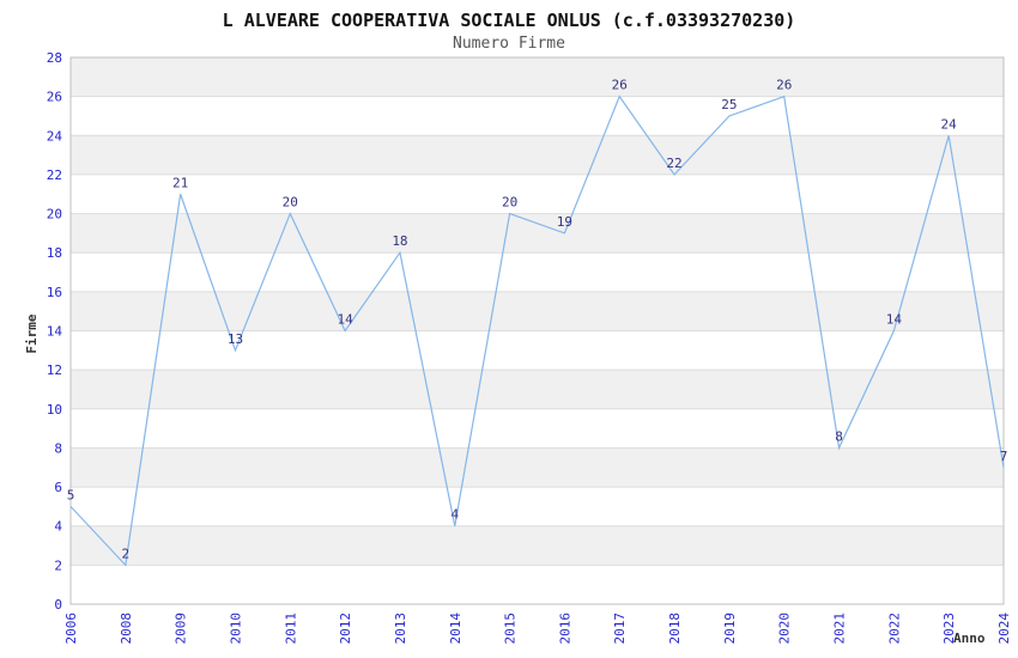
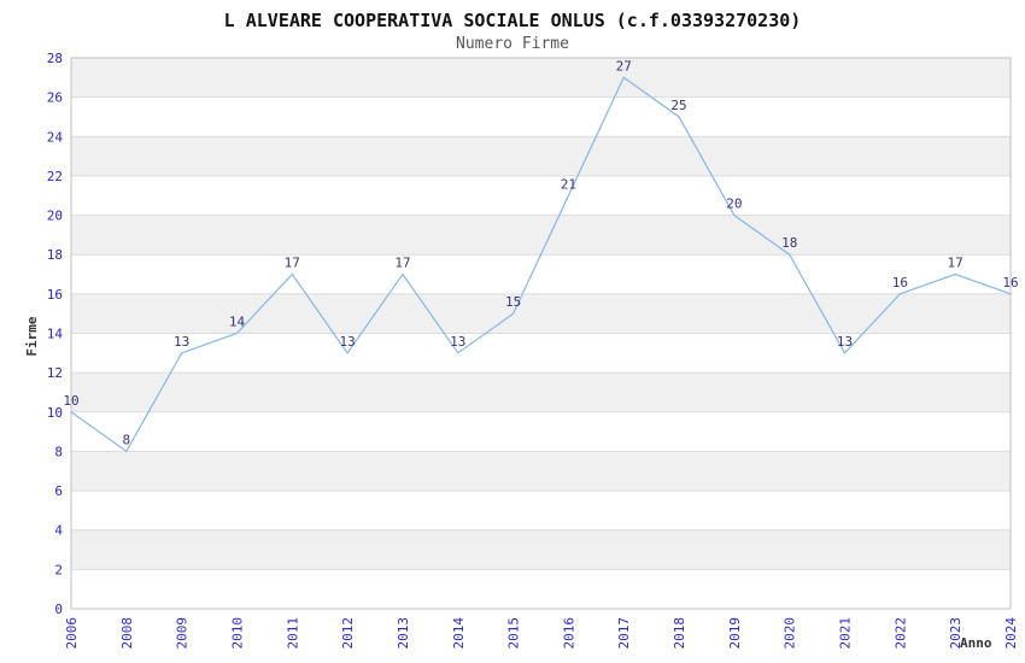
2006: 5 -> 10
2008: 2 -> 8
2009: 21 -> 13
2010: 13 -> 14
2011: 20 -> 17
2012: 14 -> 13
2013: 18 -> 17
2014: 4 -> 13
2015: 20 -> 15
2016: 19 -> 21
2017: 26 -> 27
2018: 22 -> 25
2019: 25 -> 20
2020: 26 -> 18
2021: 8 -> 13
2022: 14 -> 16
2023: 24 -> 17
2024: 7 -> 16
